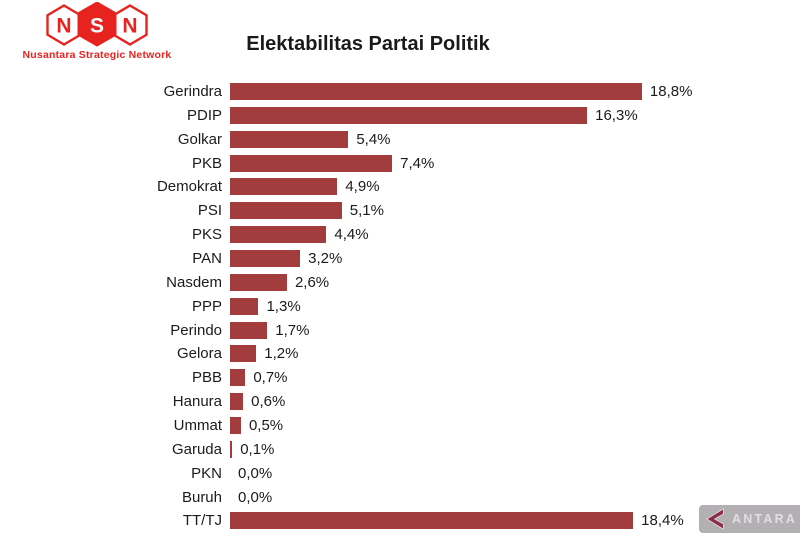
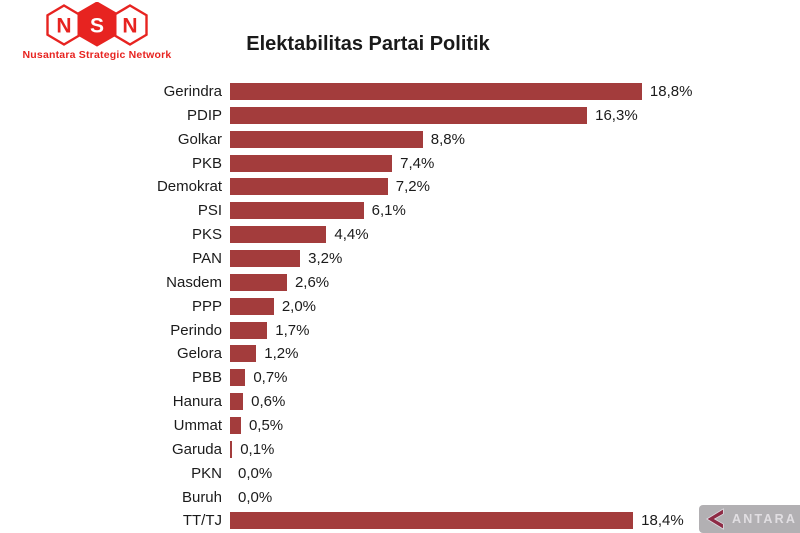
Golkar: 5,4% -> 8,8%
Demokrat: 4,9% -> 7,2%
PSI: 5,1% -> 6,1%
PPP: 1,3% -> 2,0%
